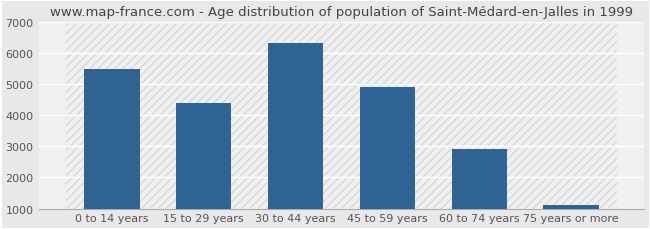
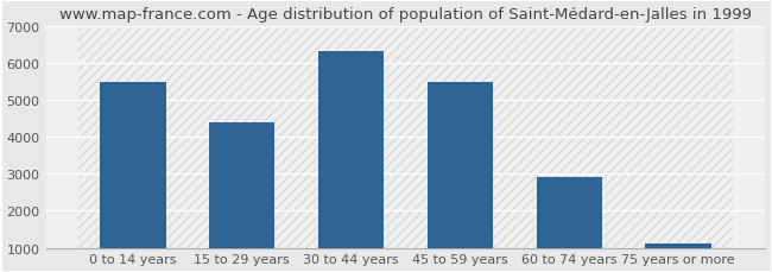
45 to 59 years: 4900 -> 5470
